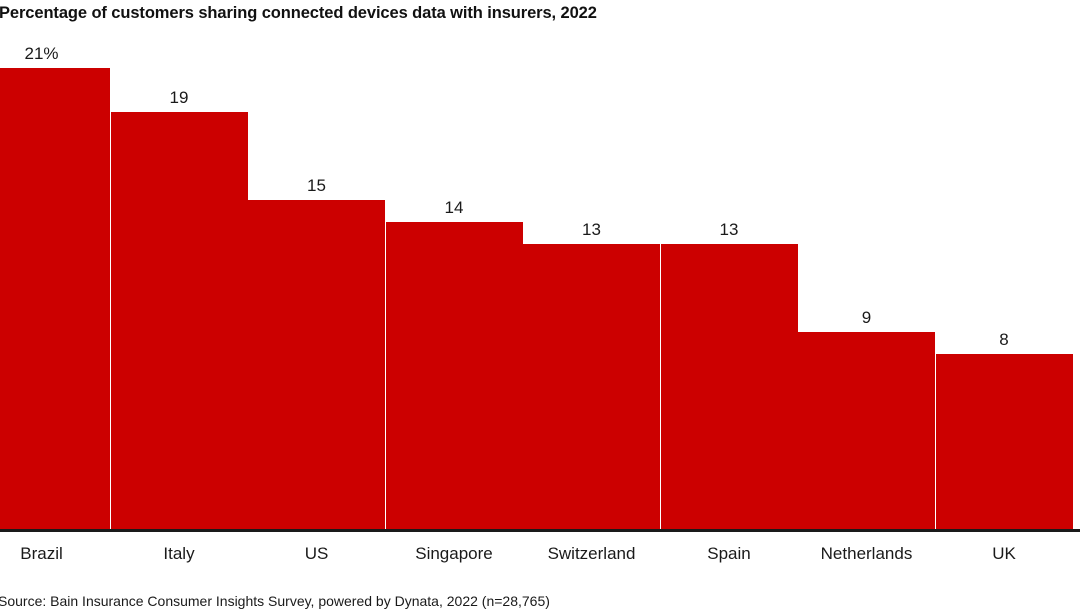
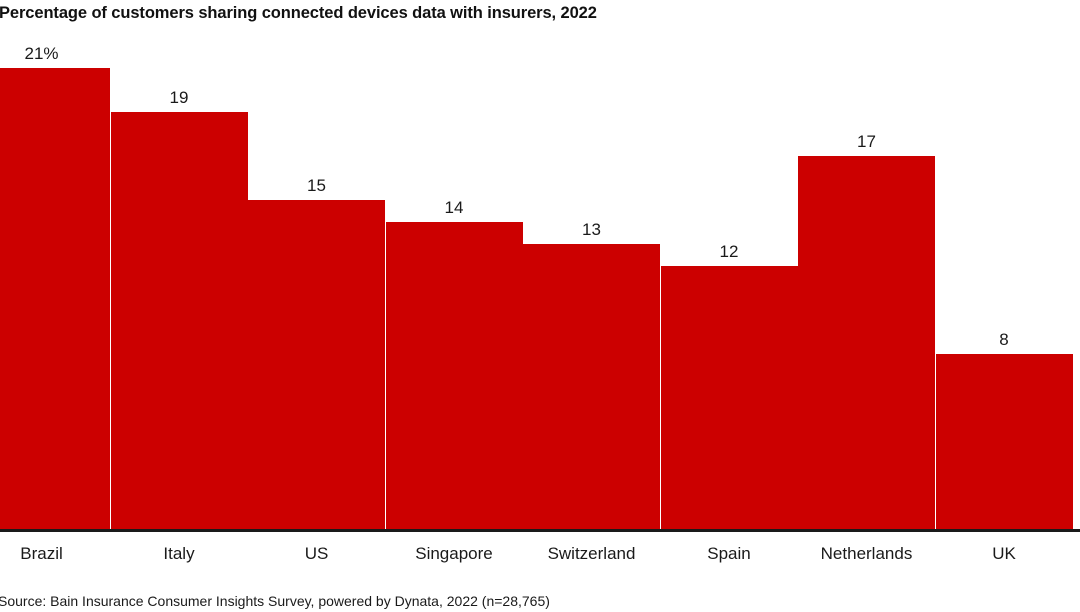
Spain: 13 -> 12
Netherlands: 9 -> 17
